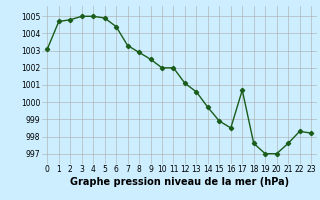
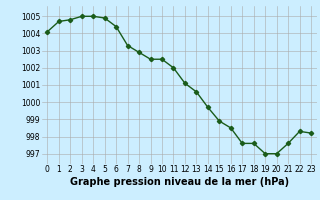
0: 1003.1 -> 1004.1
10: 1002.0 -> 1002.5
17: 1000.7 -> 997.6
